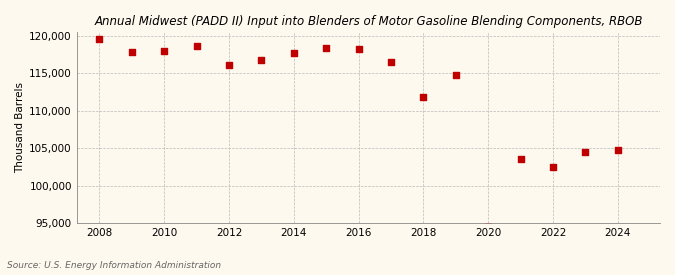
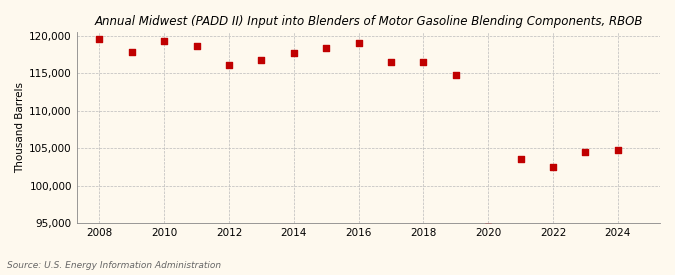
2010: 118,000 -> 119,300
2016: 118,200 -> 119,000
2018: 111,800 -> 116,500
